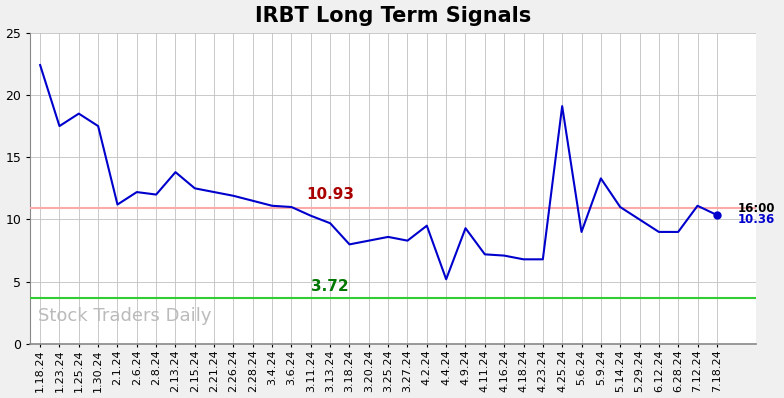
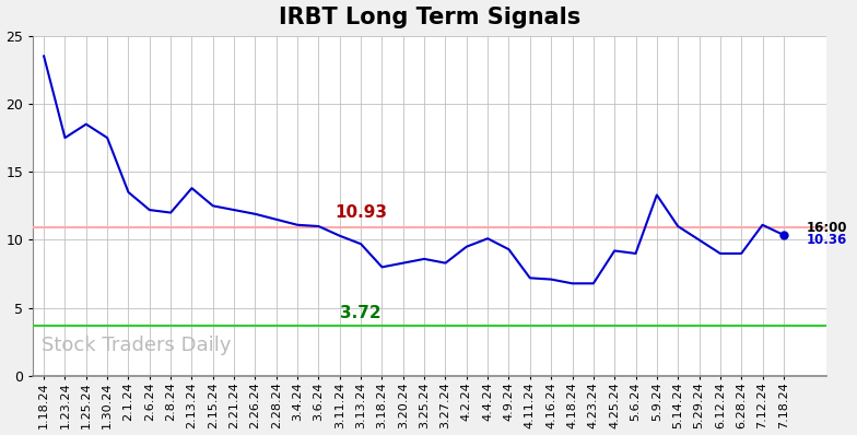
1.18.24: 22.4 -> 23.5
2.1.24: 11.2 -> 13.5
4.4.24: 5.2 -> 10.1
4.25.24: 19.1 -> 9.2
